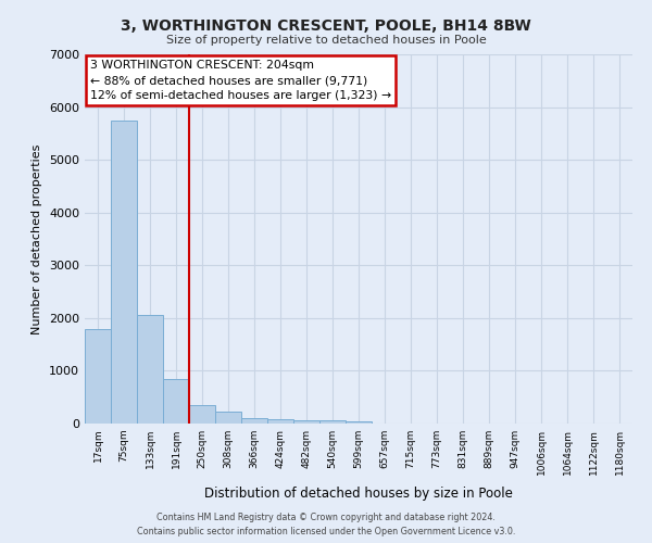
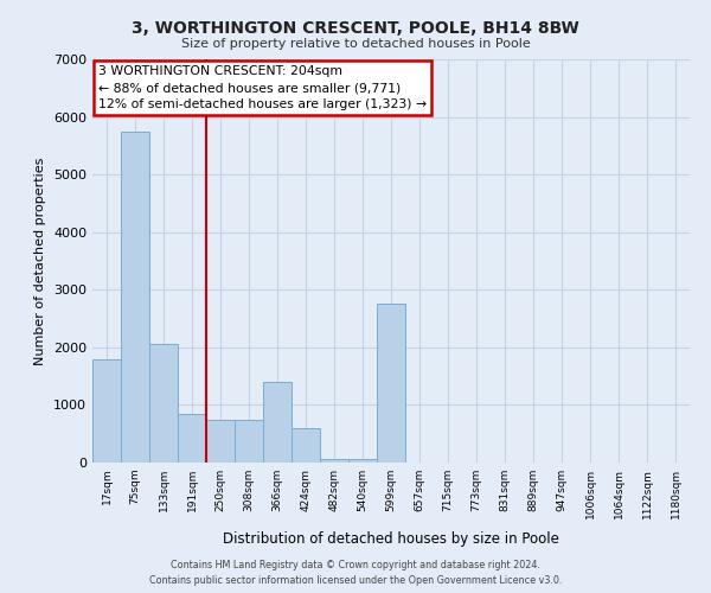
250sqm: 350 -> 750
308sqm: 220 -> 750
366sqm: 110 -> 1400
424sqm: 90 -> 600
599sqm: 50 -> 2750
